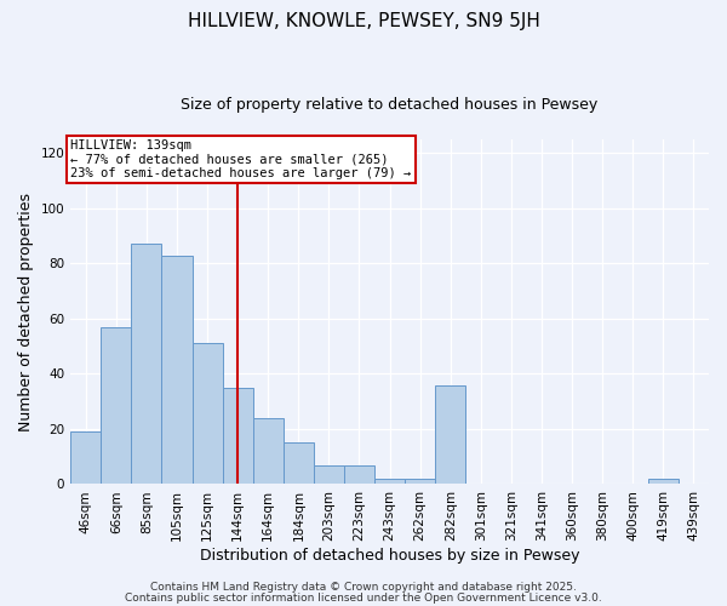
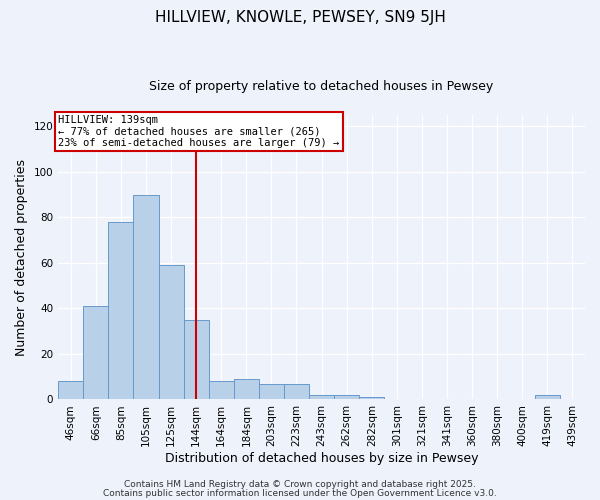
46sqm: 19 -> 8
66sqm: 57 -> 41
85sqm: 87 -> 78
105sqm: 83 -> 90
125sqm: 51 -> 59
164sqm: 24 -> 8
184sqm: 15 -> 9
282sqm: 36 -> 1
